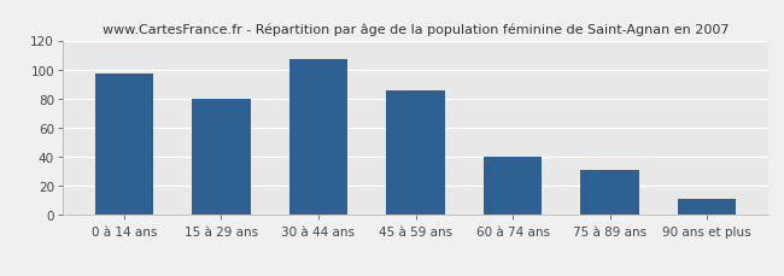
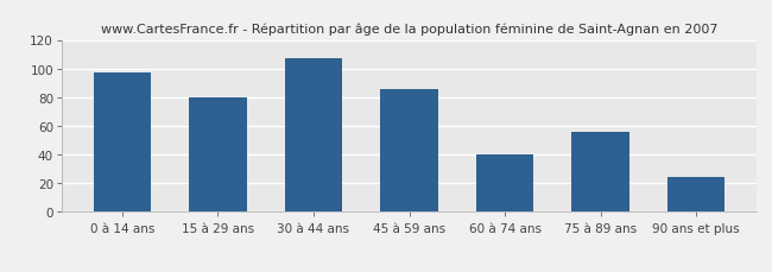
75 à 89 ans: 31 -> 56
90 ans et plus: 11 -> 24
